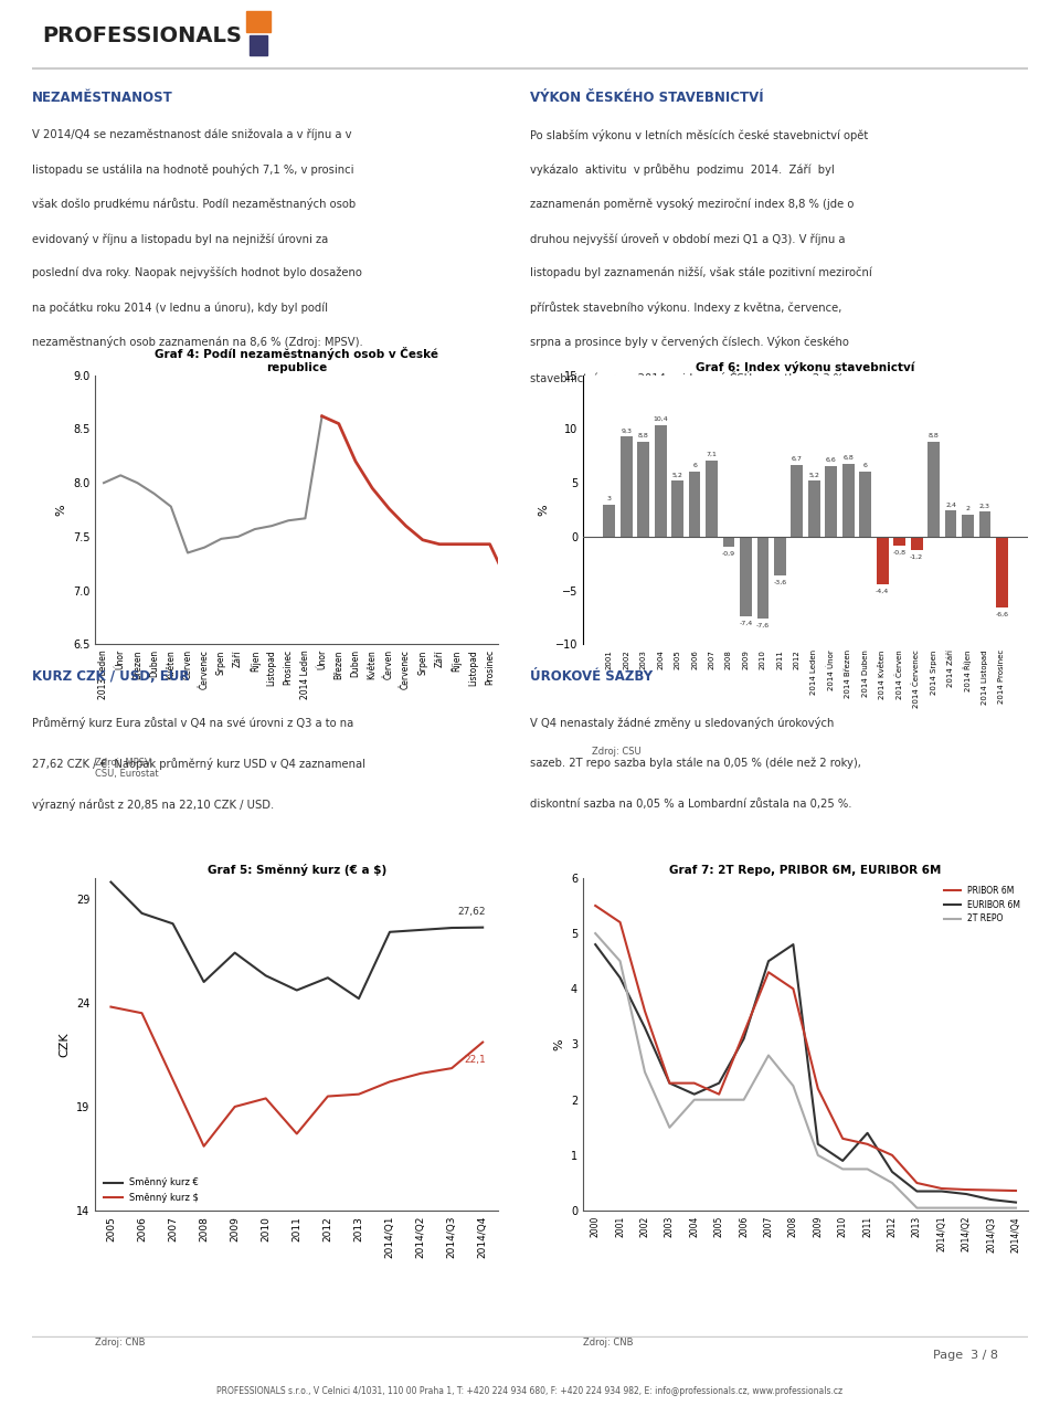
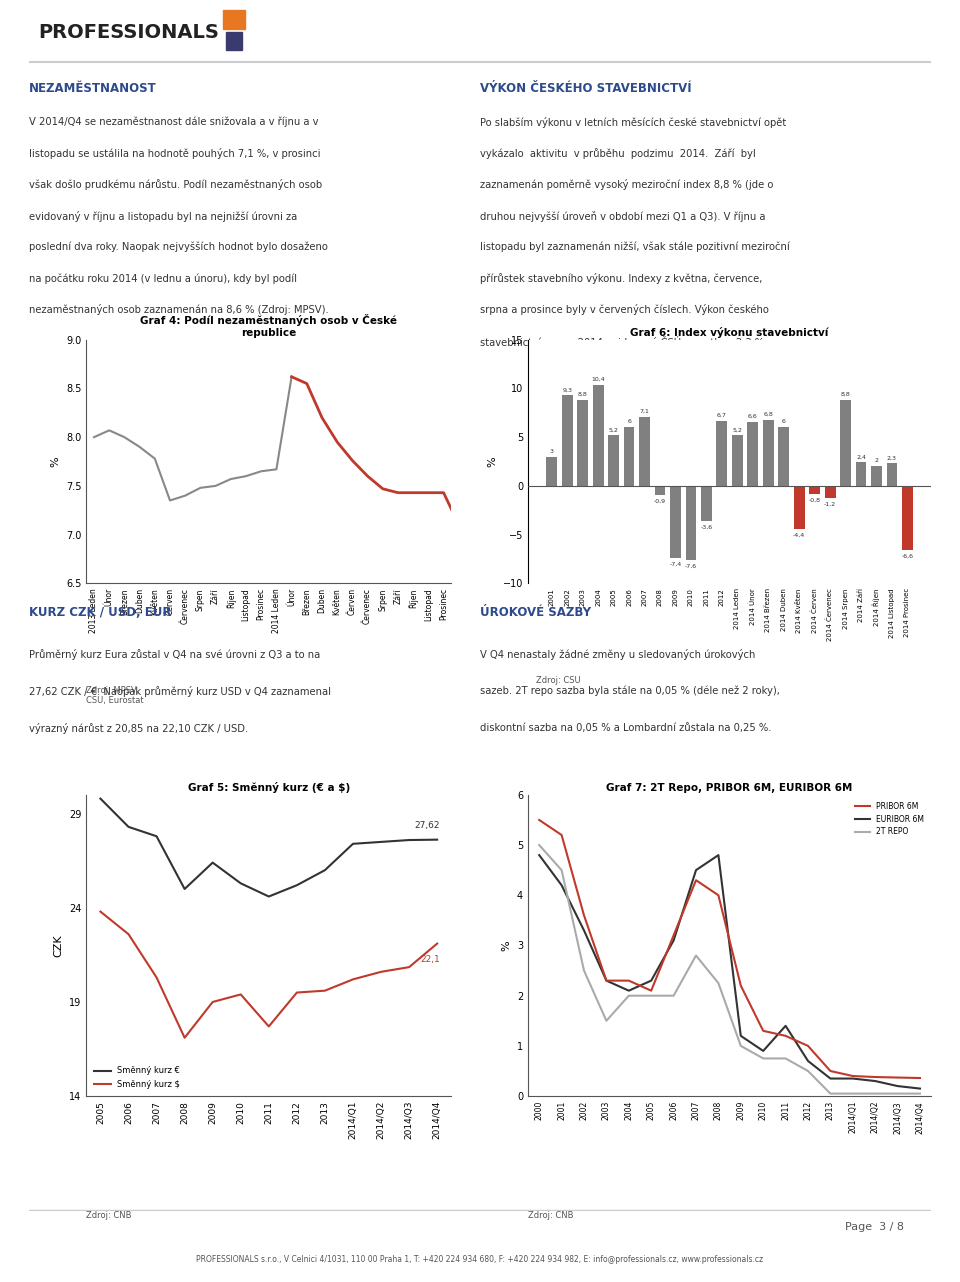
Graf 5: Směnný kurz (€ a $)/Směnný kurz $/2006: 23.5 -> 22.6
Graf 5: Směnný kurz (€ a $)/Směnný kurz €/2013: 24.2 -> 26.0
